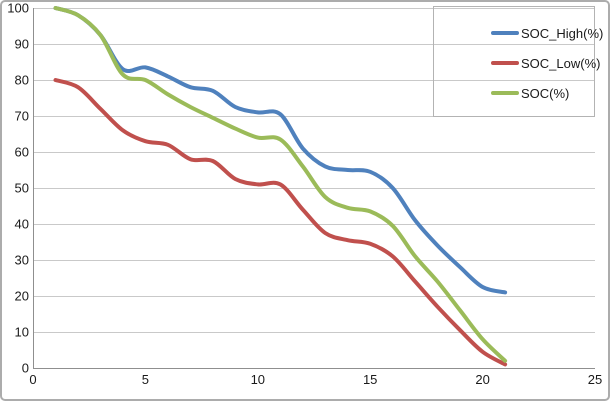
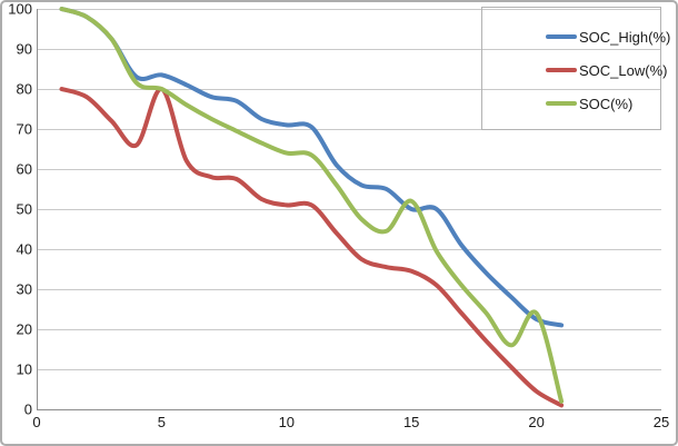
SOC_Low(%)/5: 63 -> 80
SOC_High(%)/15: 54 -> 50
SOC(%)/15: 44 -> 52
SOC(%)/20: 8 -> 24
